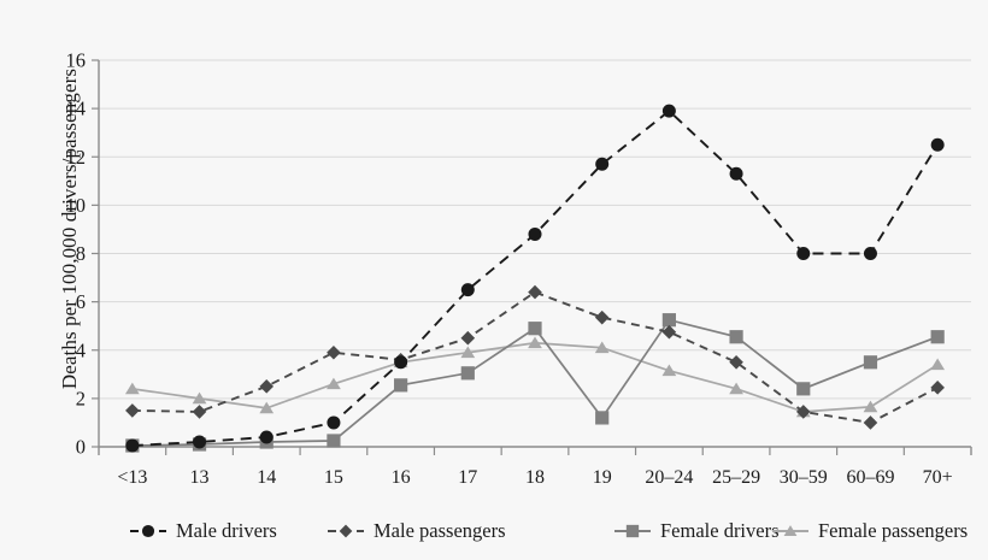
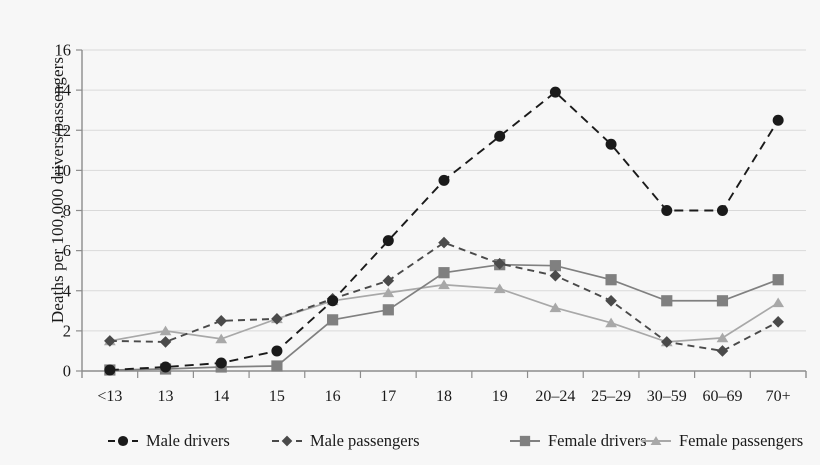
Female passengers/<13: 2.4 -> 1.5
Male passengers/15: 3.9 -> 2.6
Male drivers/18: 8.8 -> 9.5
Female drivers/19: 1.2 -> 5.3
Female drivers/30–59: 2.4 -> 3.5
